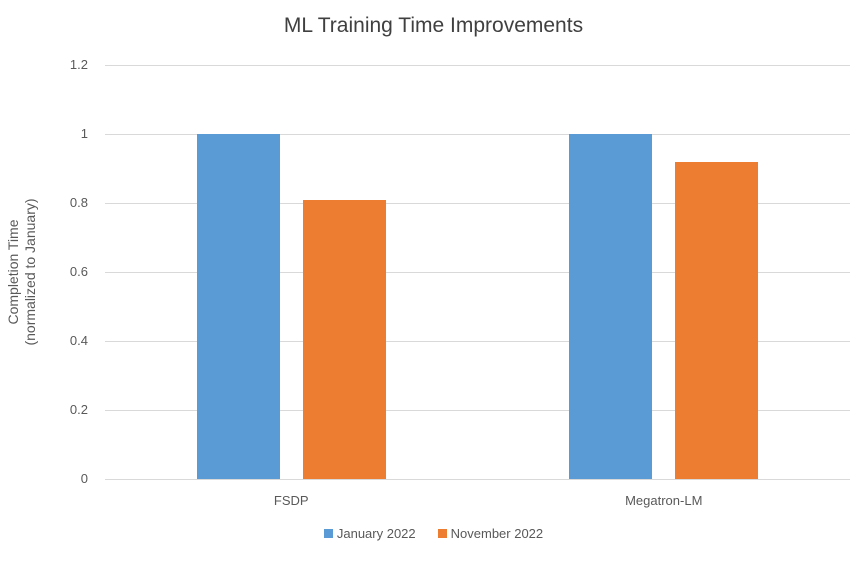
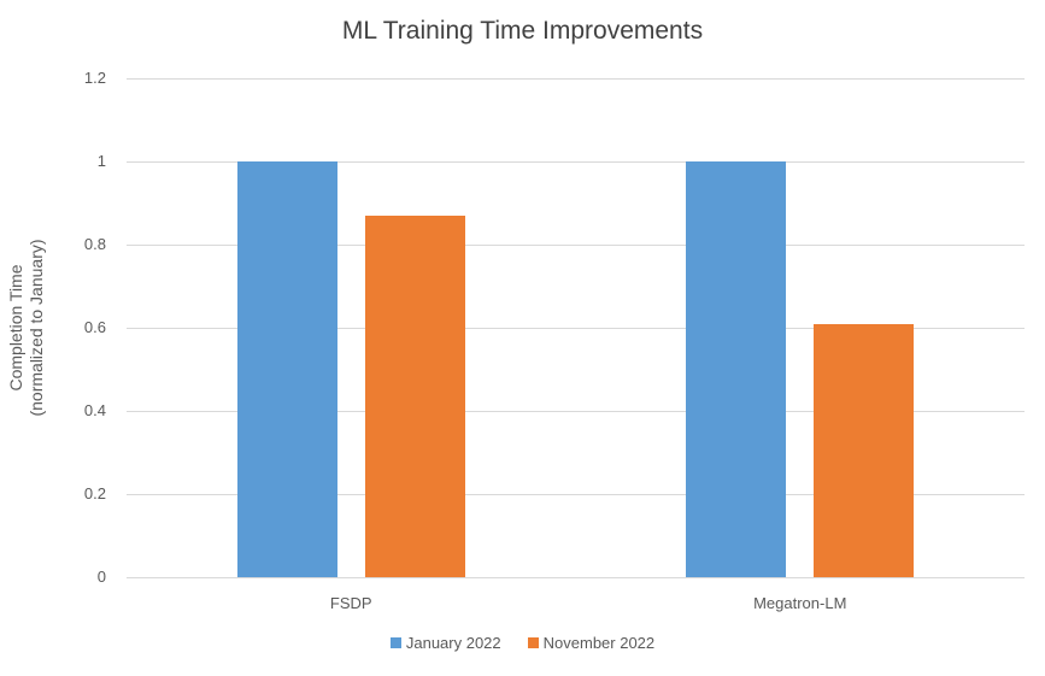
November 2022/FSDP: 0.81 -> 0.87
November 2022/Megatron-LM: 0.92 -> 0.61
